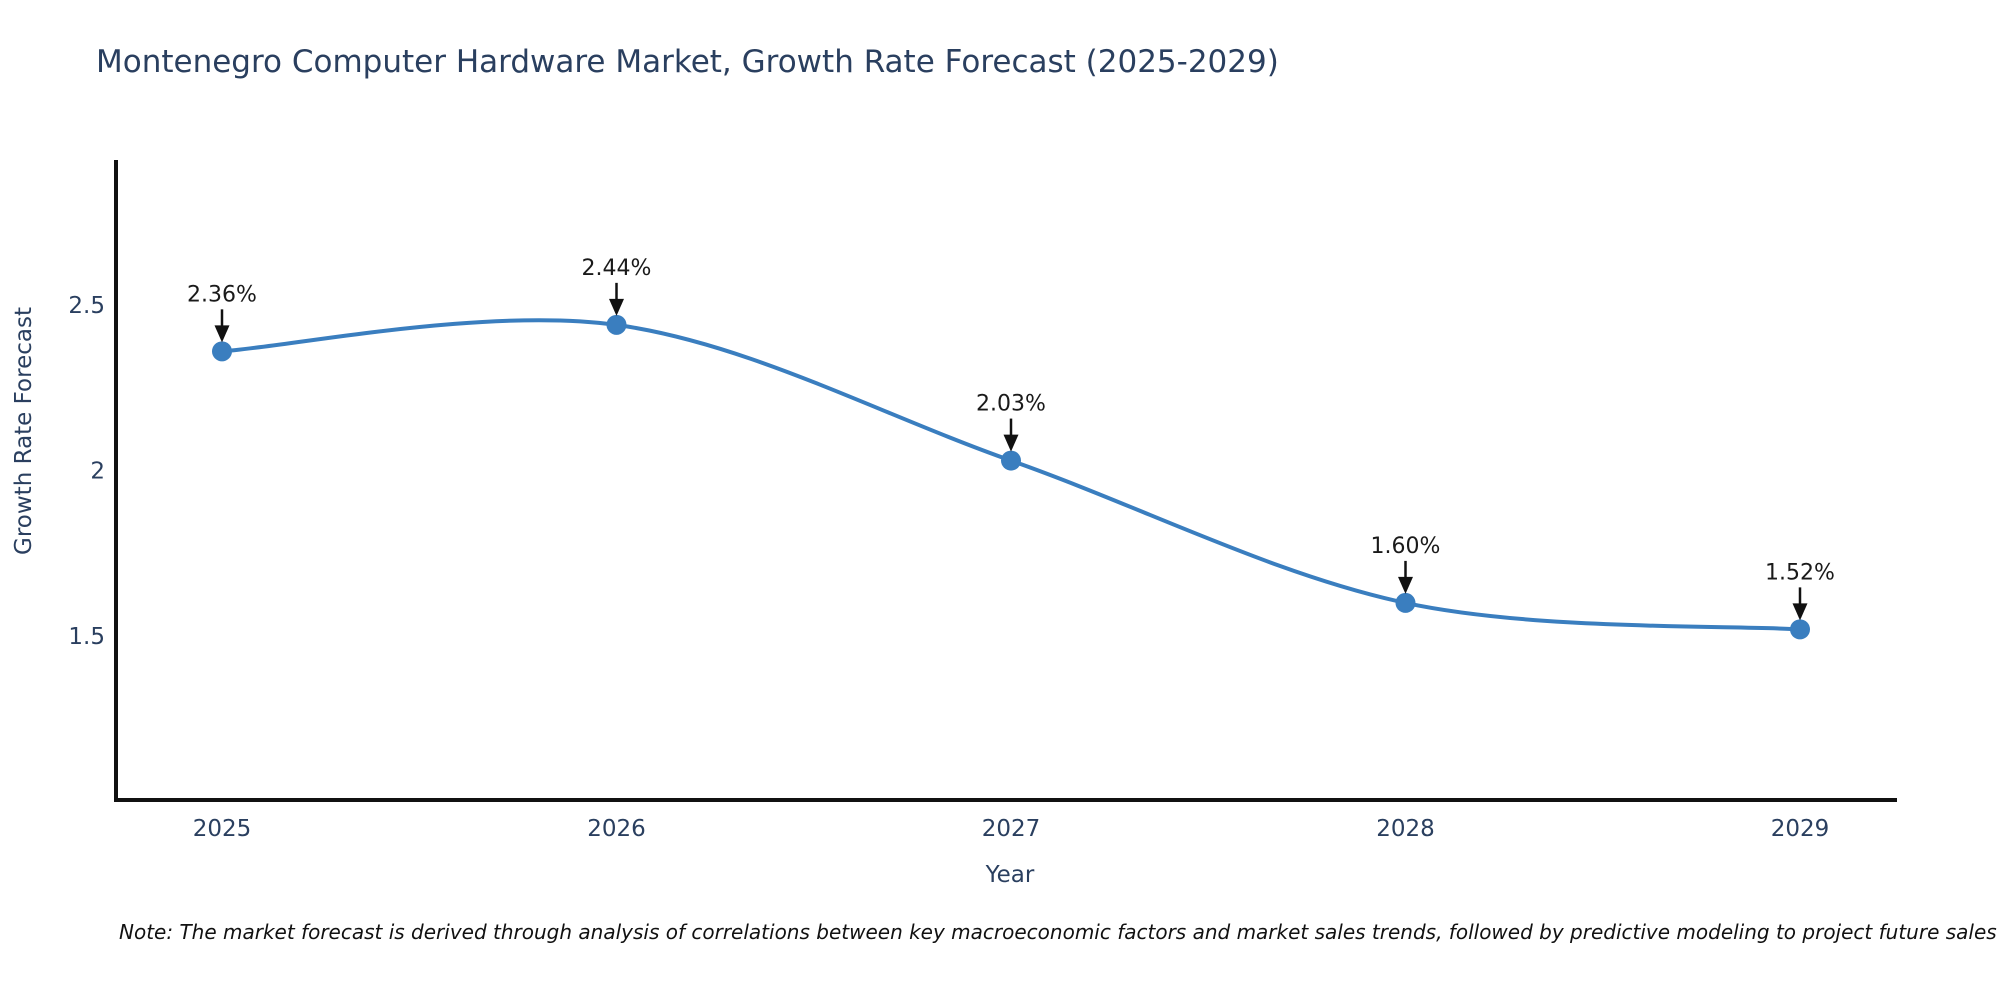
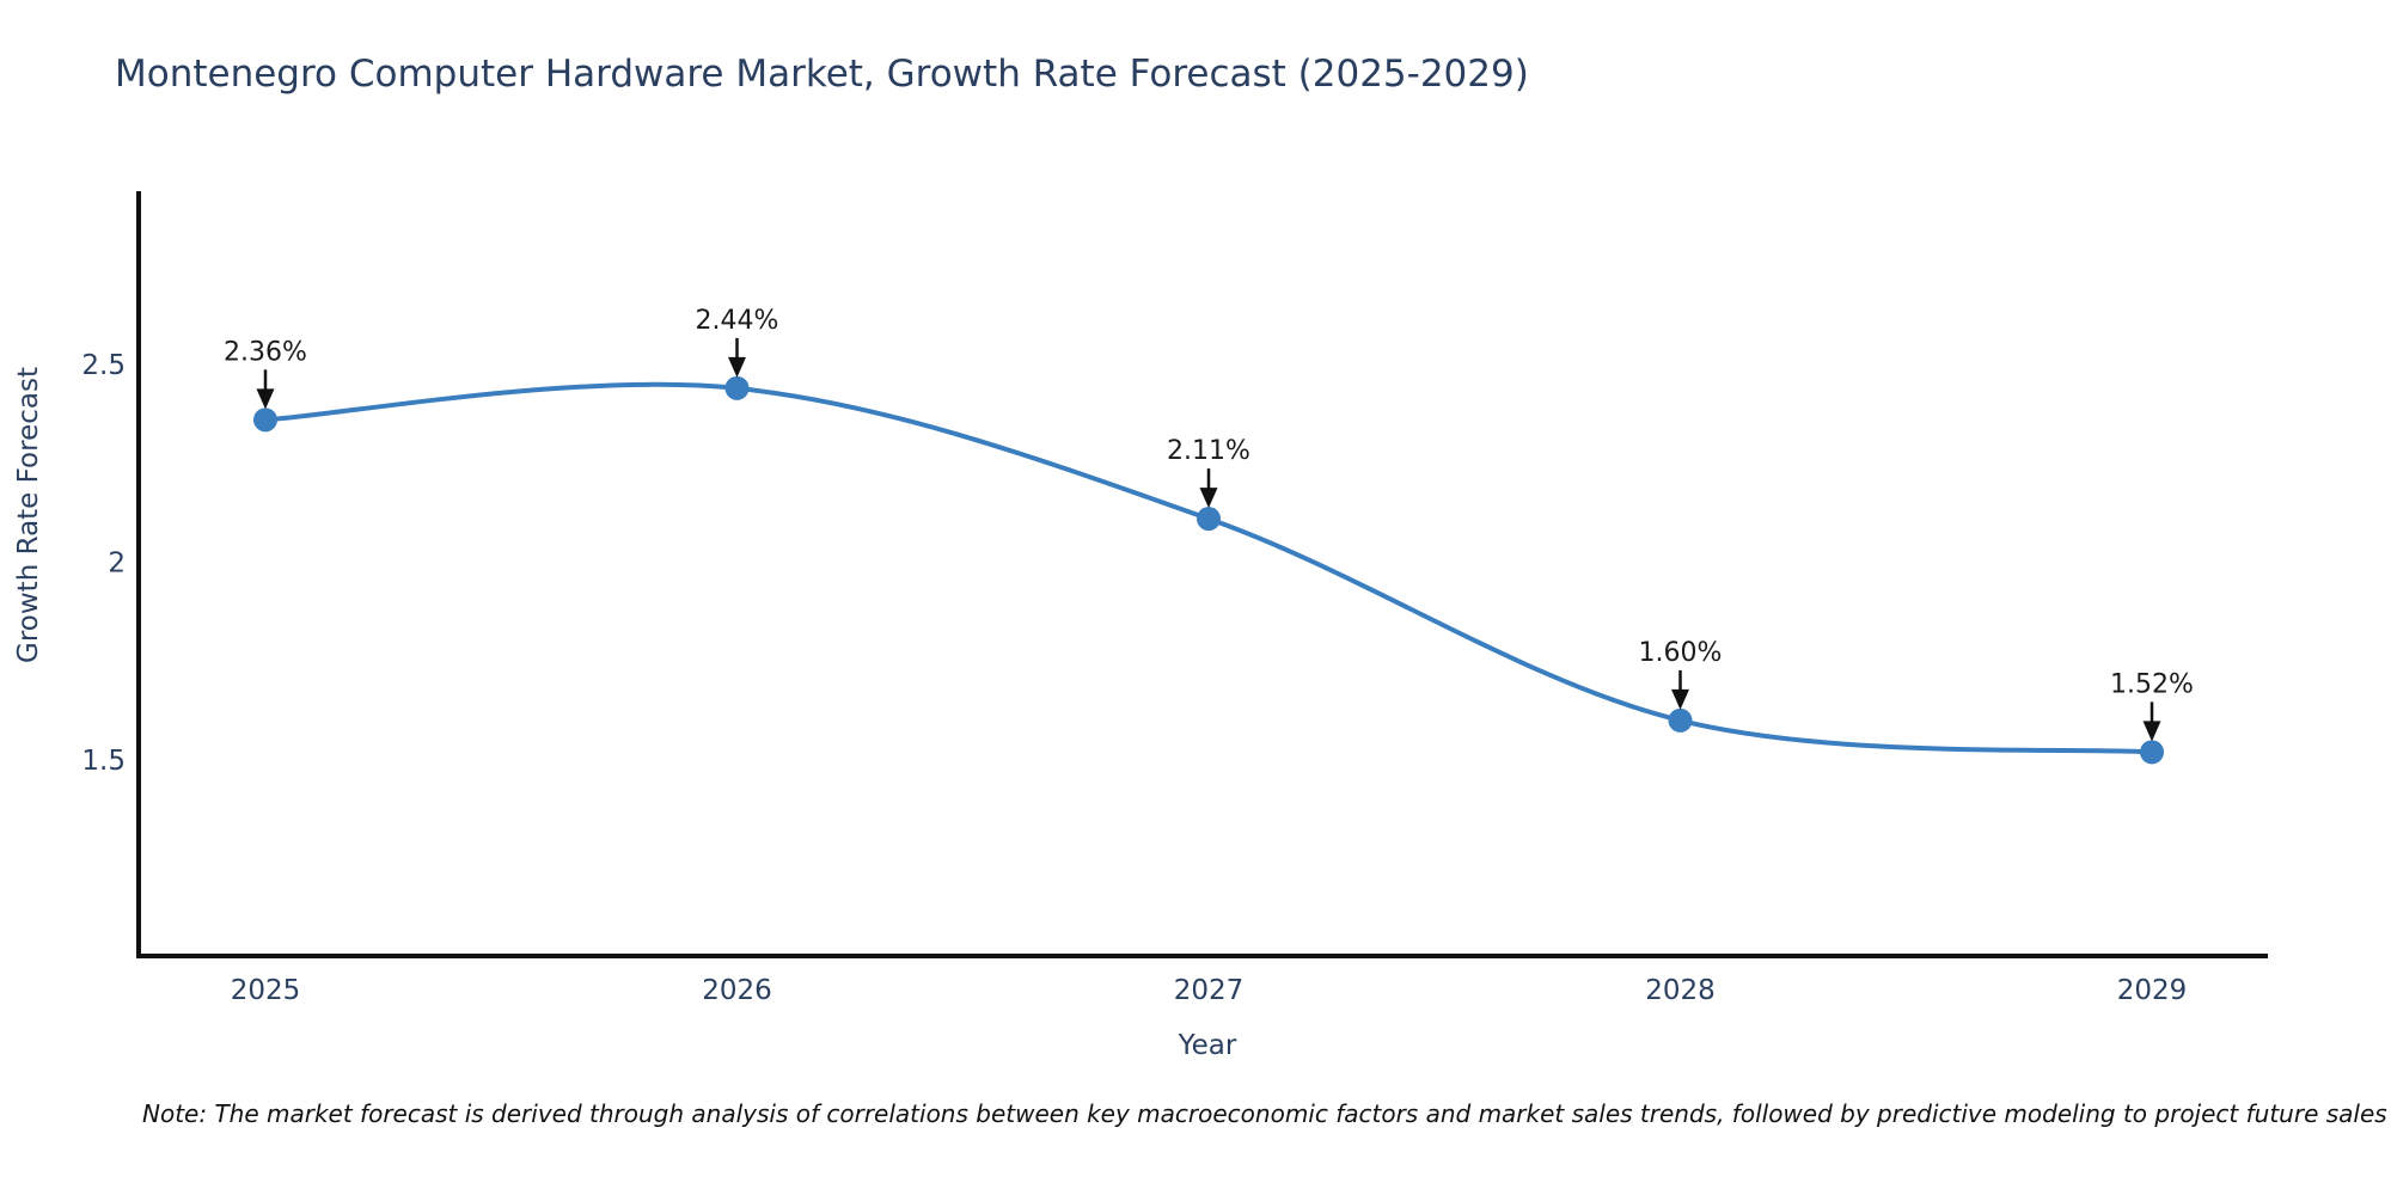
2027: 2.03% -> 2.11%
